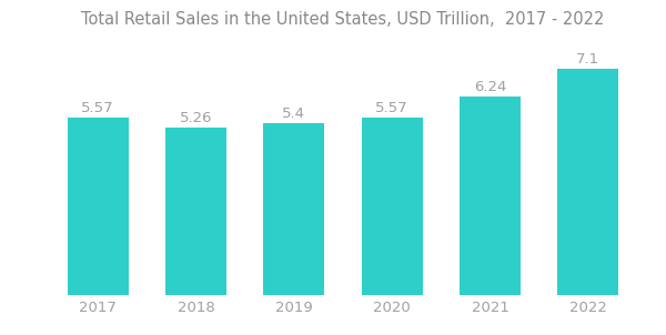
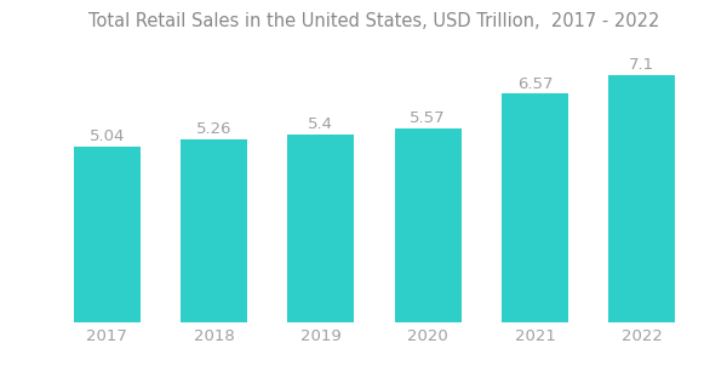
2017: 5.57 -> 5.04
2021: 6.24 -> 6.57
